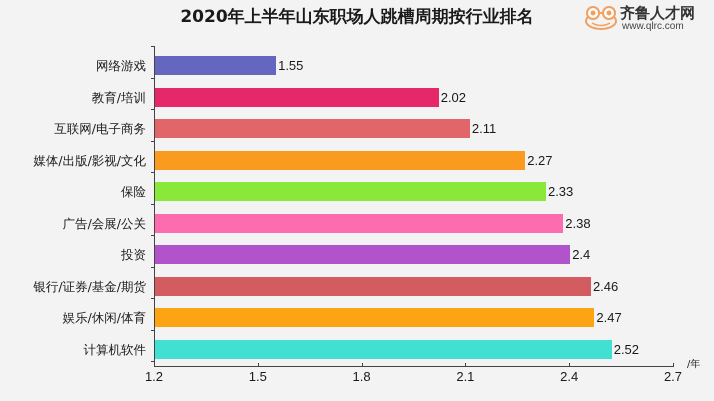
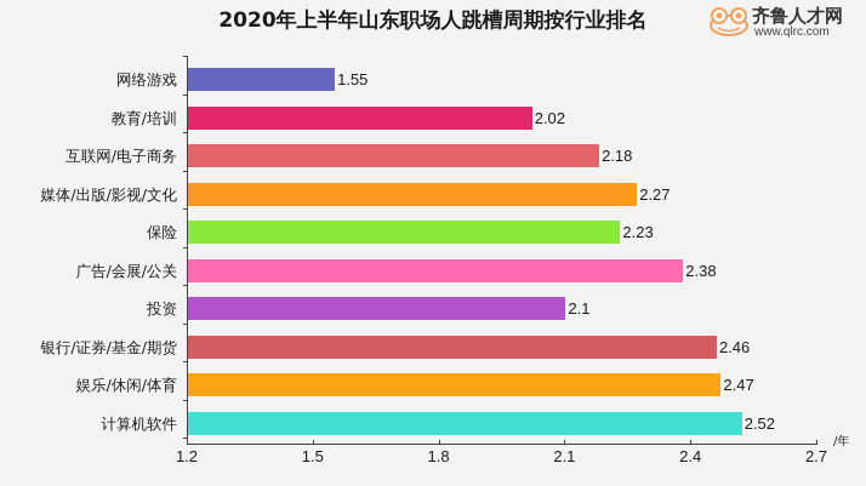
互联网/电子商务: 2.11 -> 2.18
保险: 2.33 -> 2.23
投资: 2.4 -> 2.1
